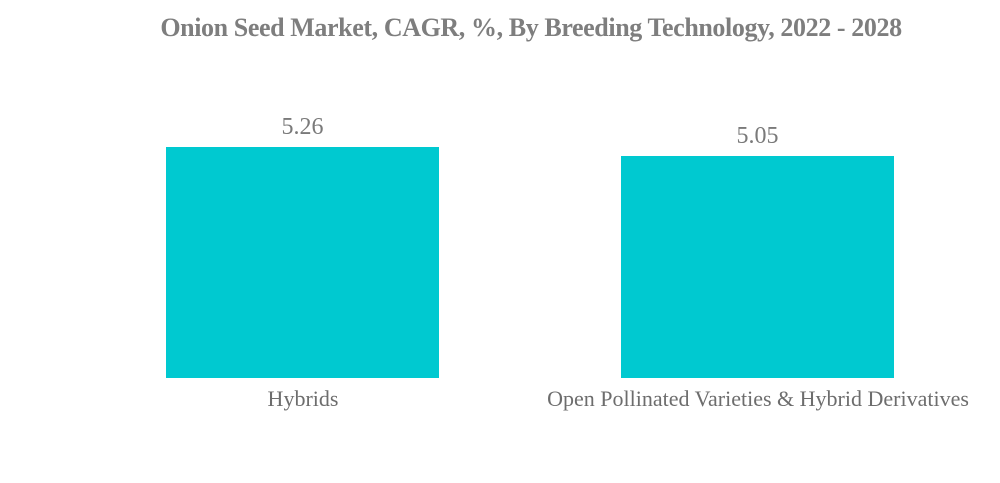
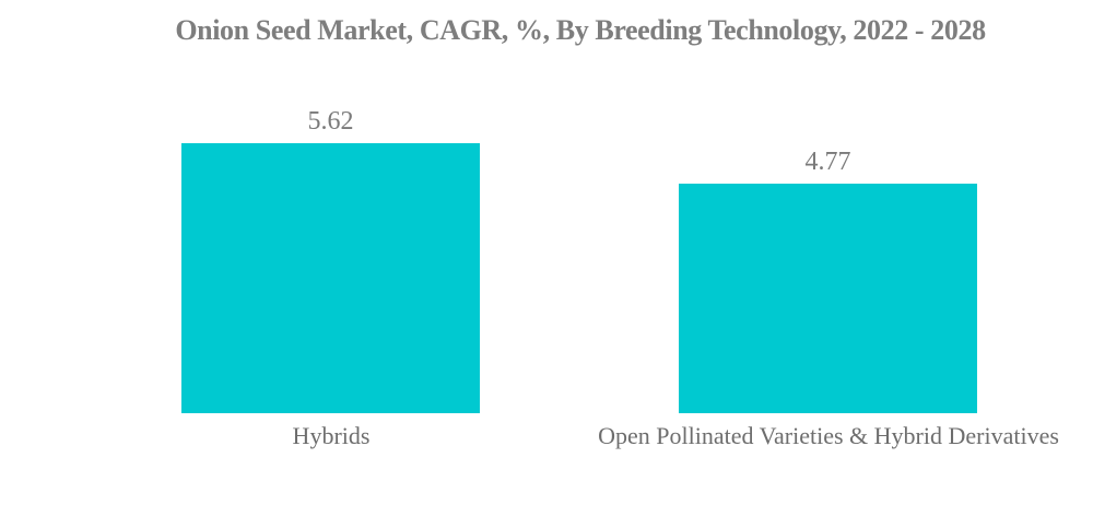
Hybrids: 5.26 -> 5.62
Open Pollinated Varieties & Hybrid Derivatives: 5.05 -> 4.77
